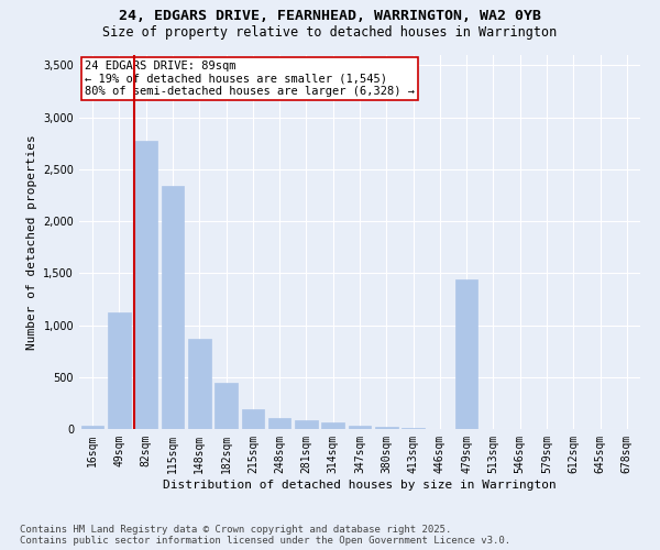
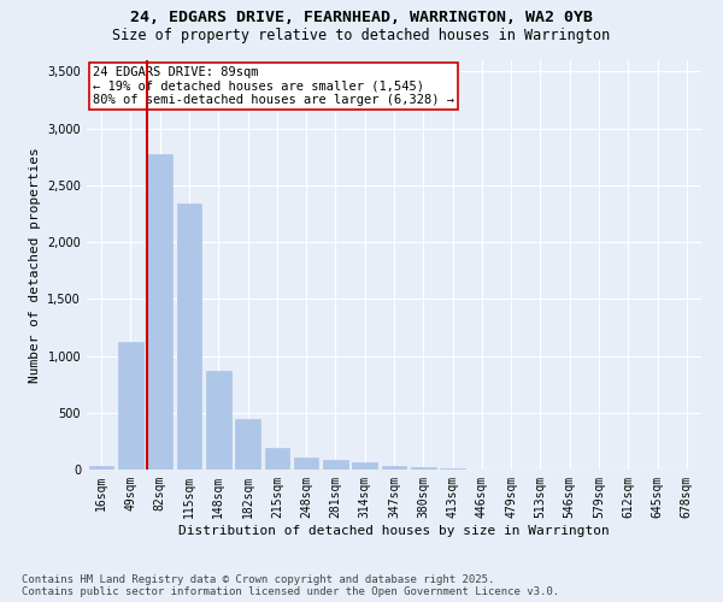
479sqm: 1,440 -> 0
